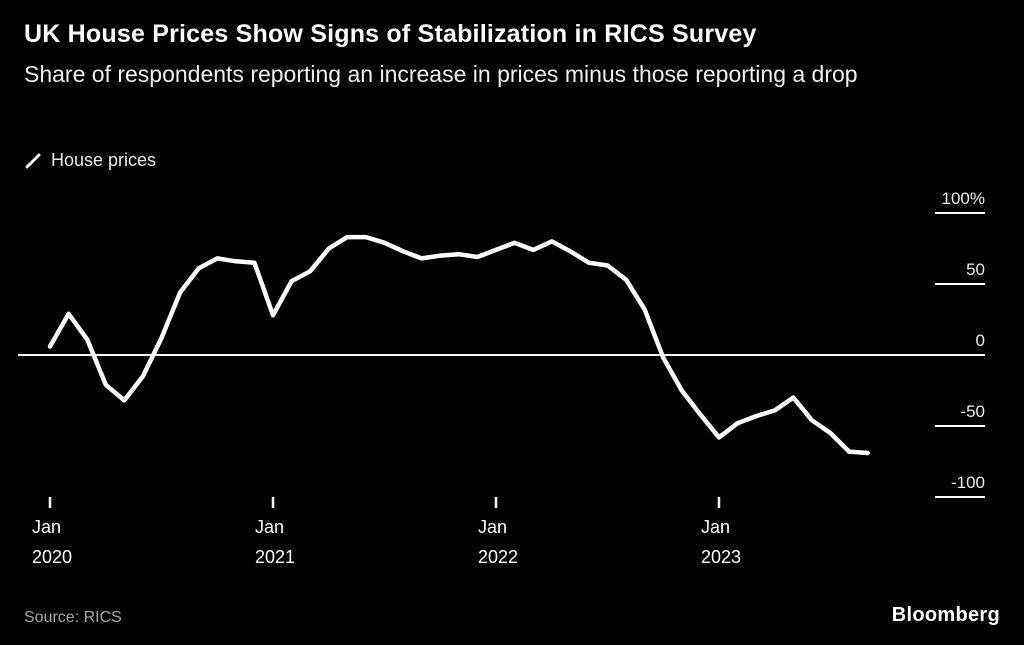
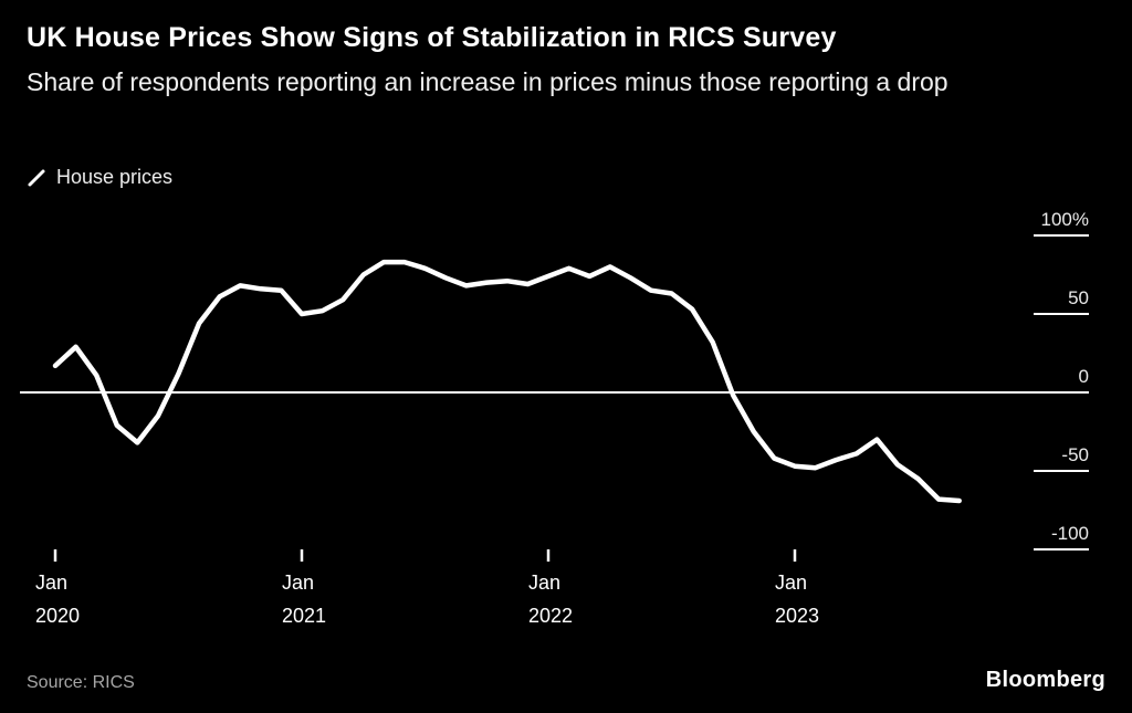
Jan 2020: 6% -> 17%
Jan 2021: 28% -> 50%
Jan 2023: -58% -> -47%
